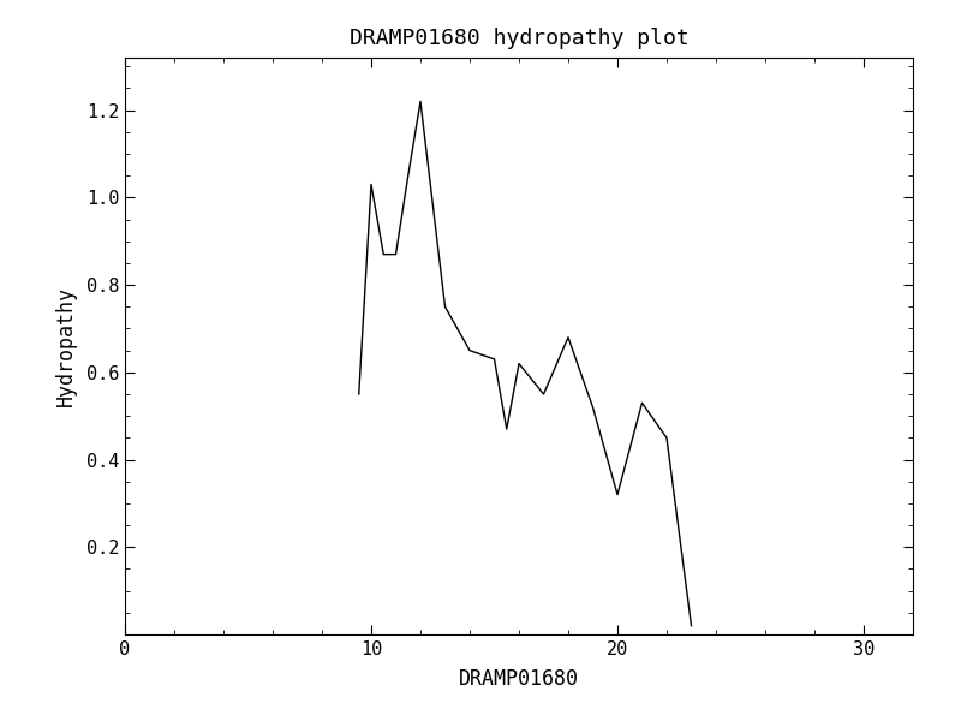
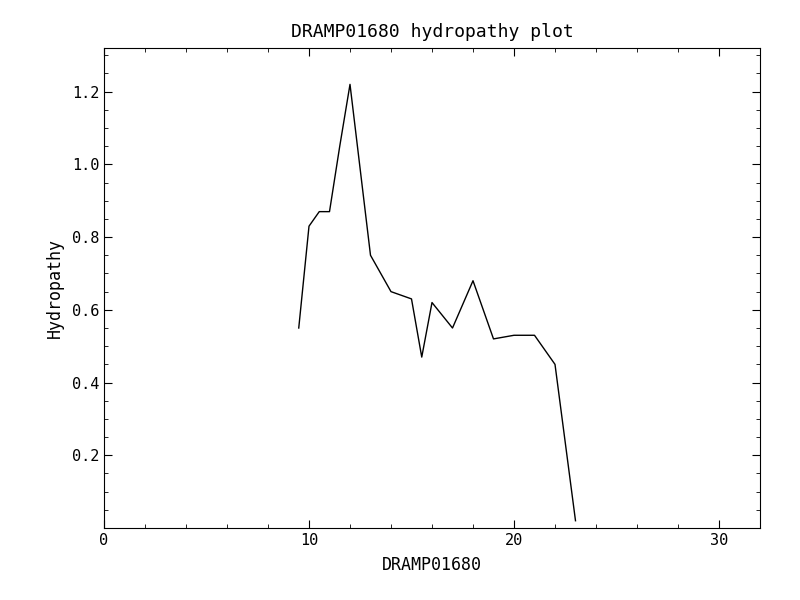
10: 1.03 -> 0.83
20: 0.32 -> 0.53
